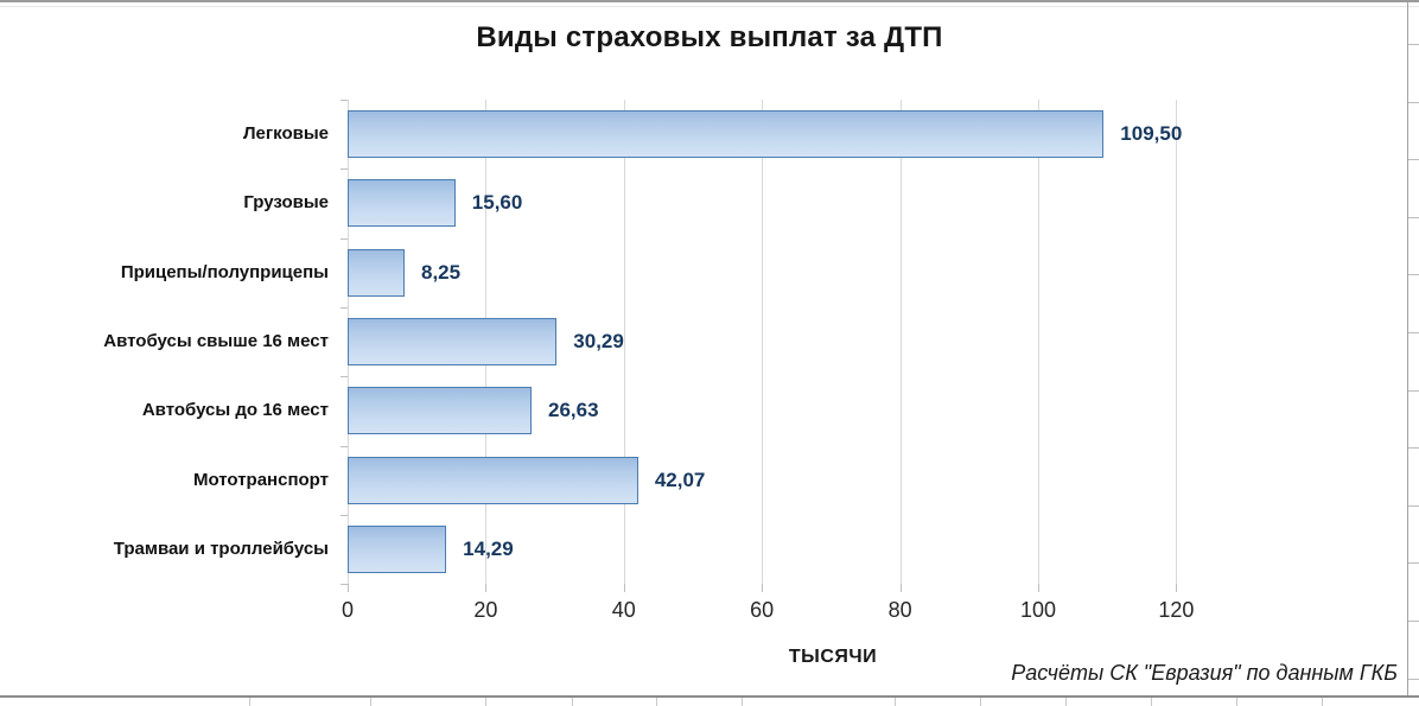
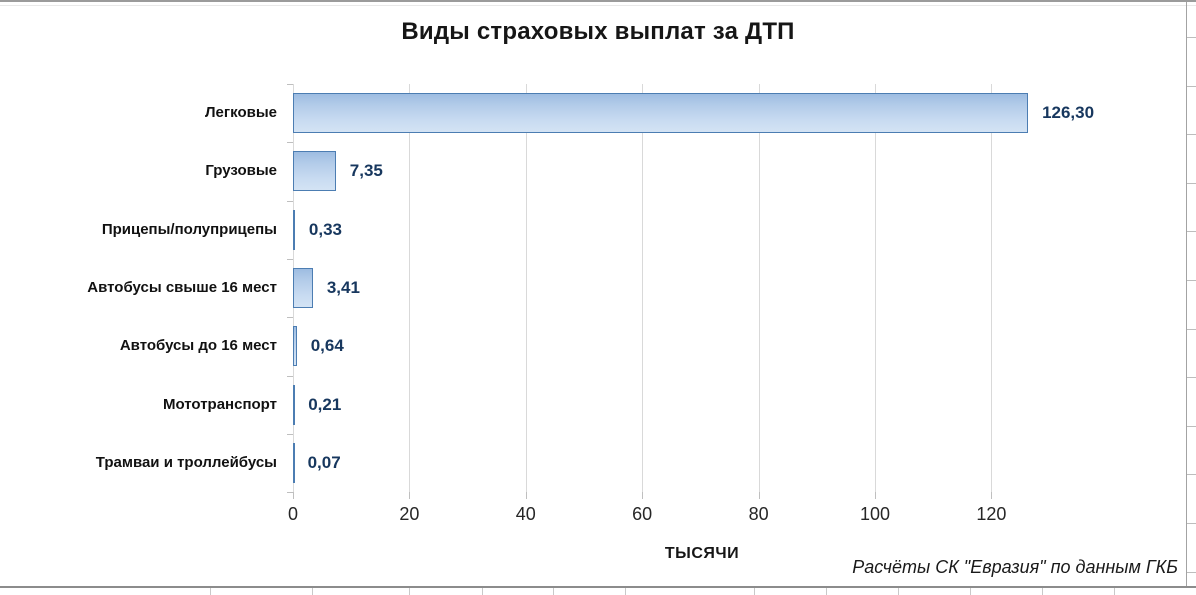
Легковые: 109,50 -> 126,30
Грузовые: 15,60 -> 7,35
Прицепы/полуприцепы: 8,25 -> 0,33
Автобусы свыше 16 мест: 30,29 -> 3,41
Автобусы до 16 мест: 26,63 -> 0,64
Мототранспорт: 42,07 -> 0,21
Трамваи и троллейбусы: 14,29 -> 0,07
